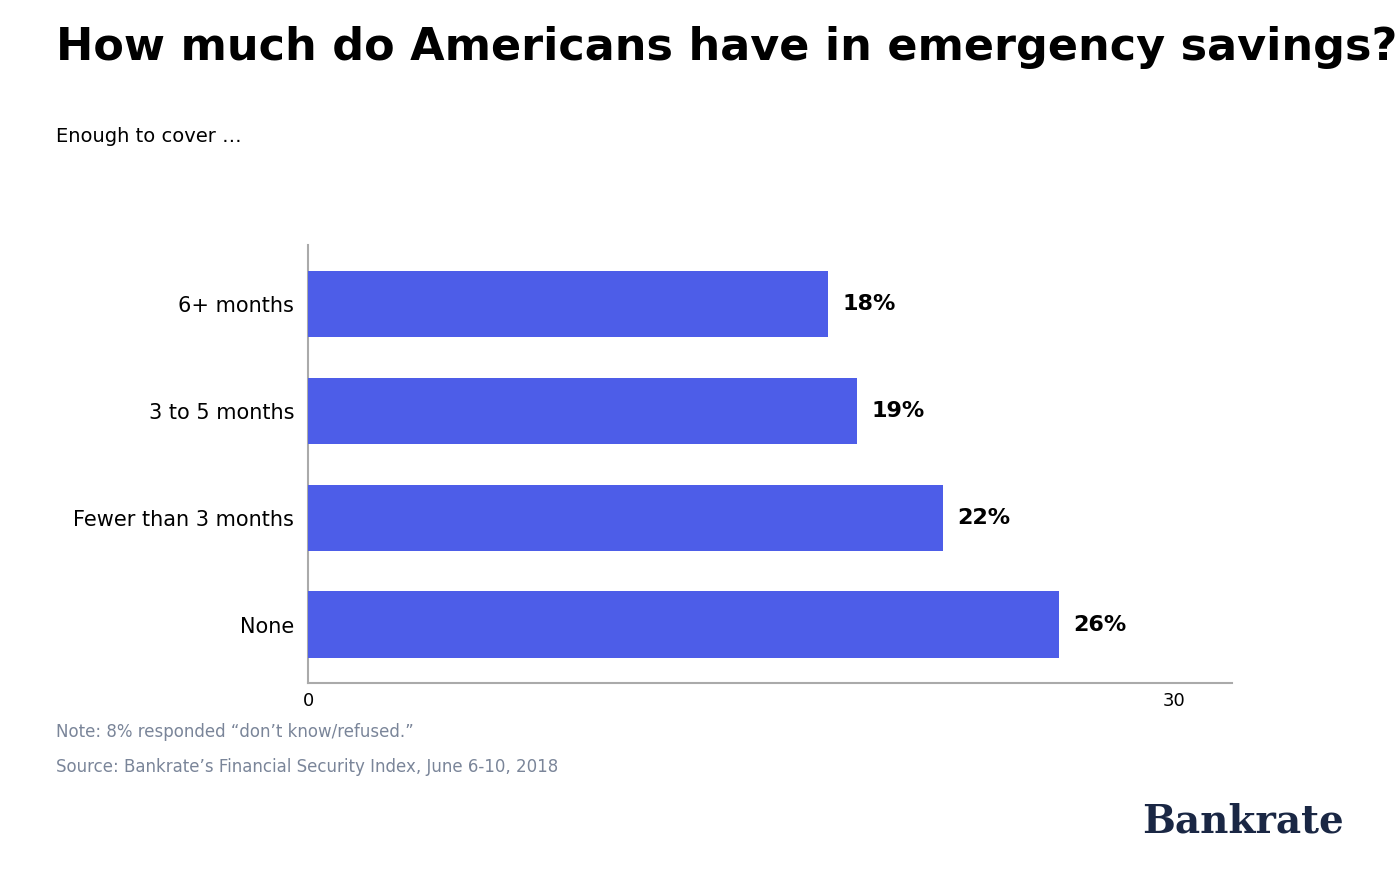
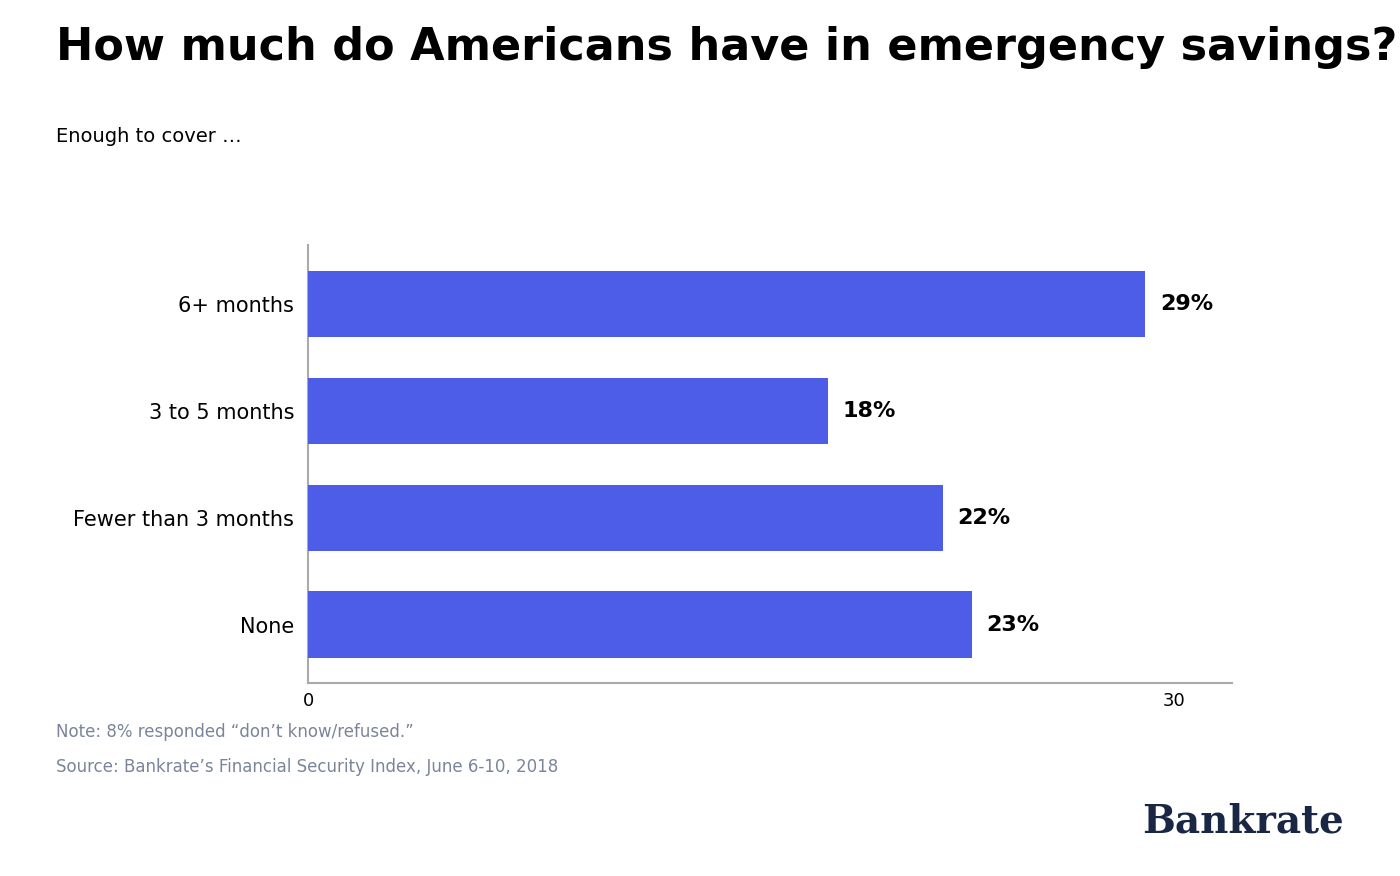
6+ months: 18% -> 29%
3 to 5 months: 19% -> 18%
None: 26% -> 23%
